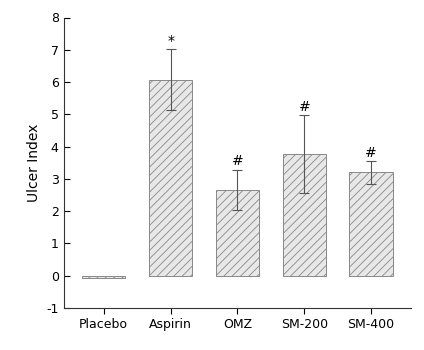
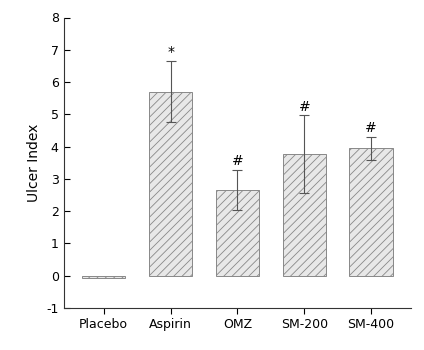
Aspirin: 6.07 -> 5.70
SM-400: 3.20 -> 3.95
